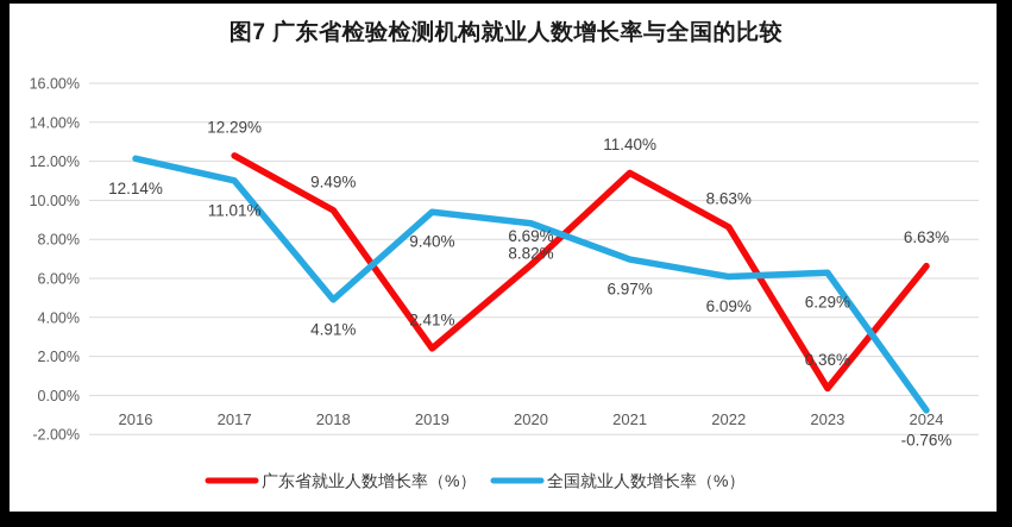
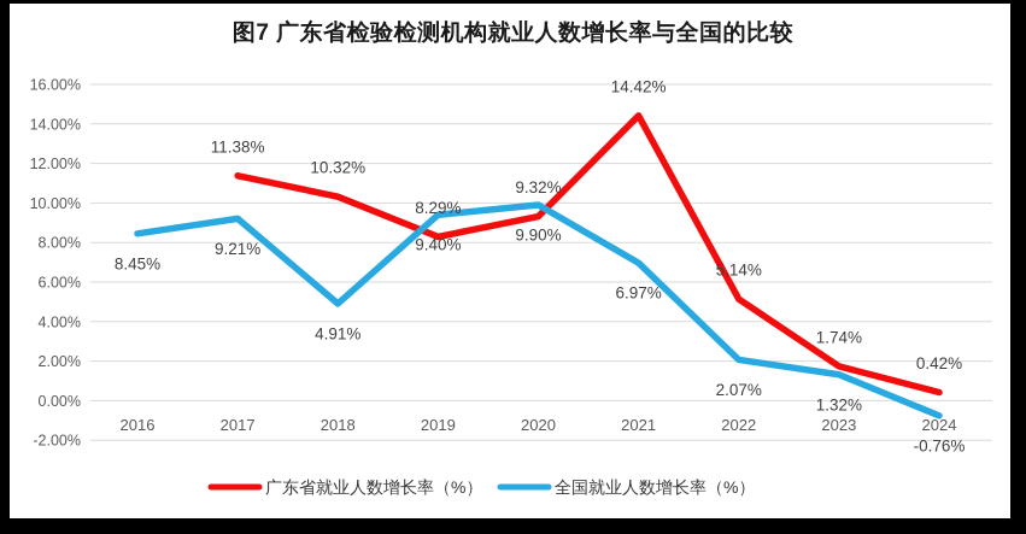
全国就业人数增长率（%）/2016: 12.14% -> 8.45%
广东省就业人数增长率（%）/2017: 12.29% -> 11.38%
全国就业人数增长率（%）/2017: 11.01% -> 9.21%
广东省就业人数增长率（%）/2018: 9.49% -> 10.32%
广东省就业人数增长率（%）/2019: 2.41% -> 8.29%
广东省就业人数增长率（%）/2020: 6.69% -> 9.32%
全国就业人数增长率（%）/2020: 8.82% -> 9.90%
广东省就业人数增长率（%）/2021: 11.40% -> 14.42%
广东省就业人数增长率（%）/2022: 8.63% -> 5.14%
全国就业人数增长率（%）/2022: 6.09% -> 2.07%
广东省就业人数增长率（%）/2023: 0.36% -> 1.74%
全国就业人数增长率（%）/2023: 6.29% -> 1.32%
广东省就业人数增长率（%）/2024: 6.63% -> 0.42%
